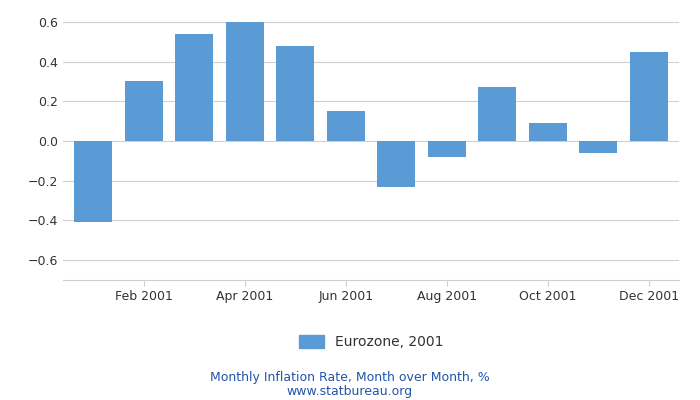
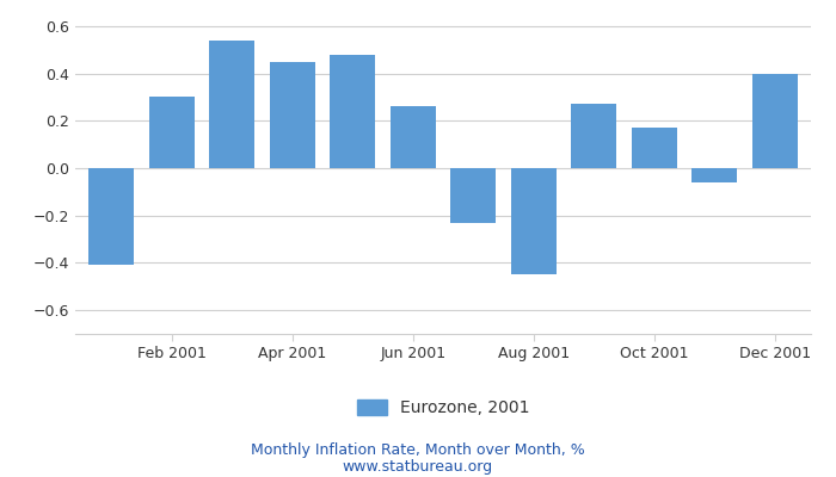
Apr 2001: 0.60 -> 0.45
Jun 2001: 0.15 -> 0.26
Aug 2001: -0.08 -> -0.45
Oct 2001: 0.09 -> 0.17
Dec 2001: 0.45 -> 0.40
